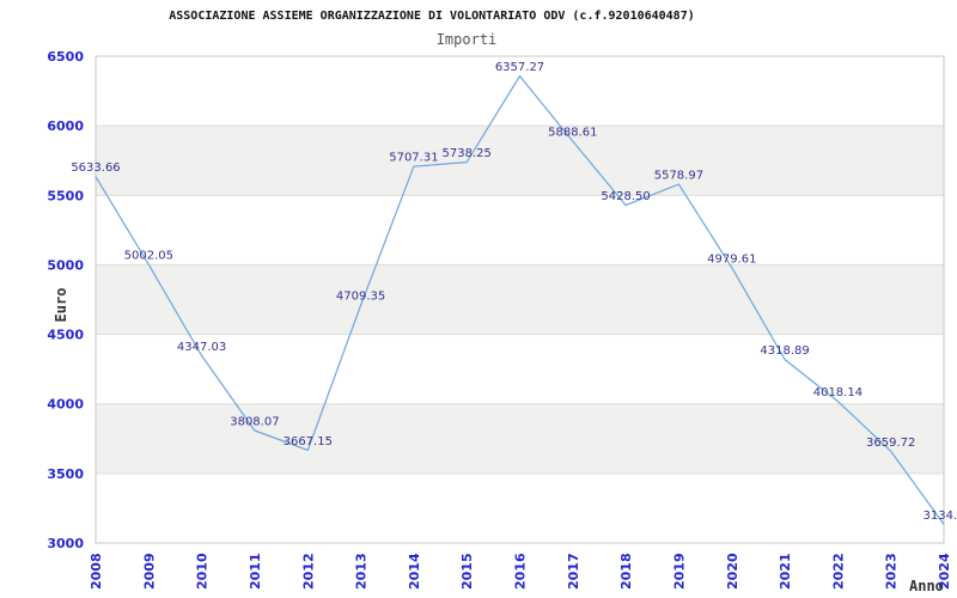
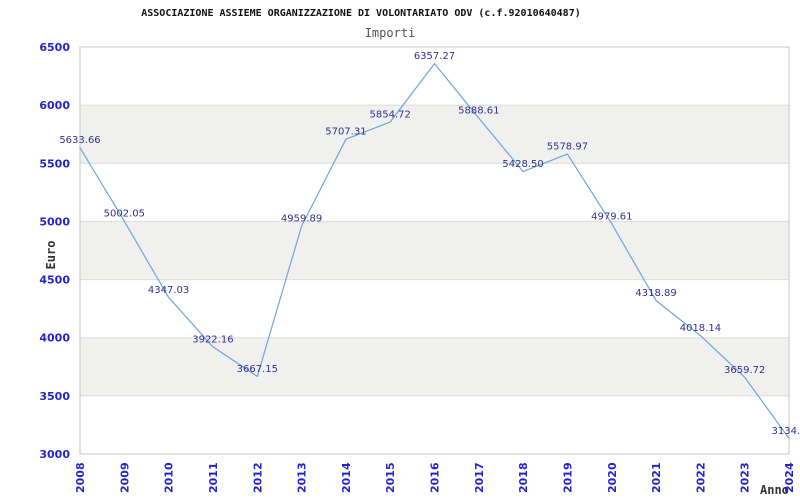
2011: 3808.07 -> 3922.16
2013: 4709.35 -> 4959.89
2015: 5738.25 -> 5854.72
